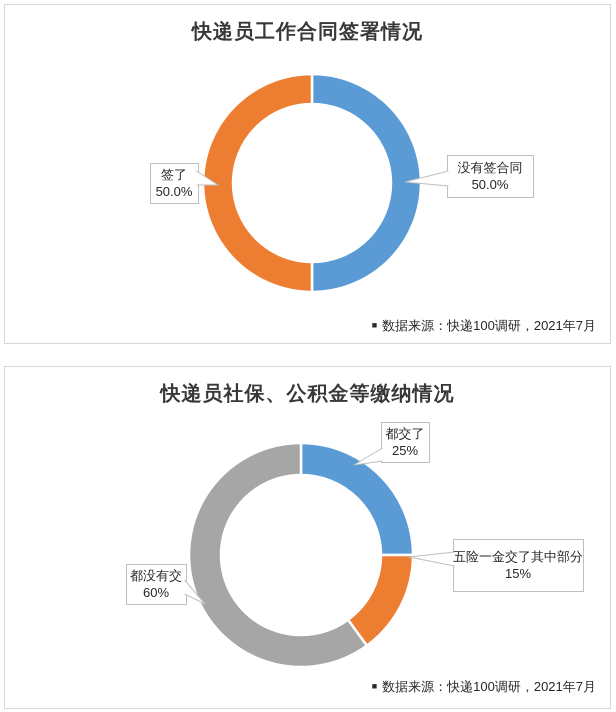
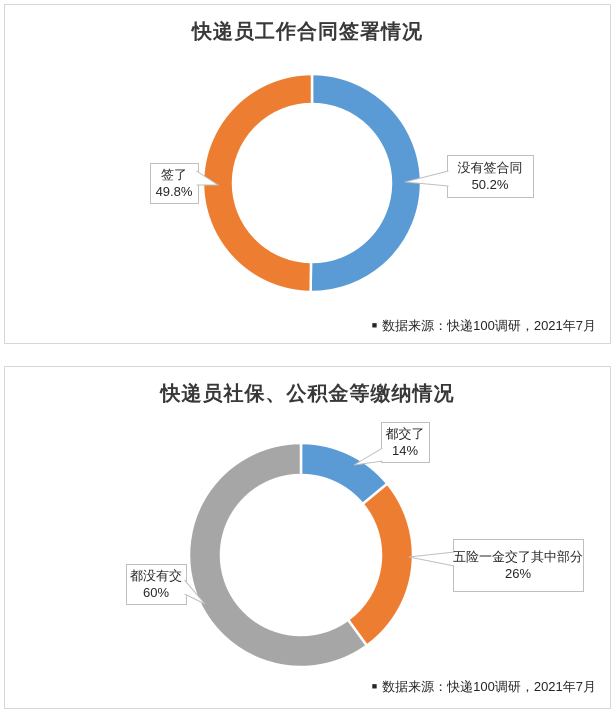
快递员工作合同签署情况/没有签合同: 50.0% -> 50.2%
快递员工作合同签署情况/签了: 50.0% -> 49.8%
快递员社保、公积金等缴纳情况/都交了: 25% -> 14%
快递员社保、公积金等缴纳情况/五险一金交了其中部分: 15% -> 26%
